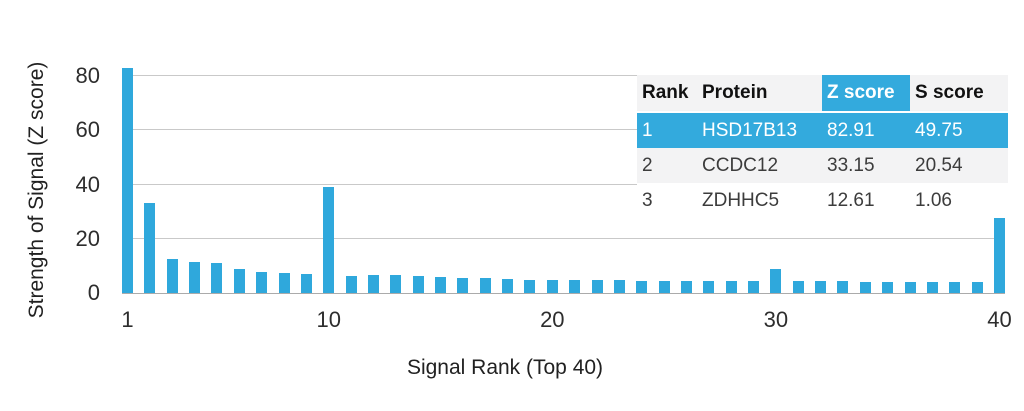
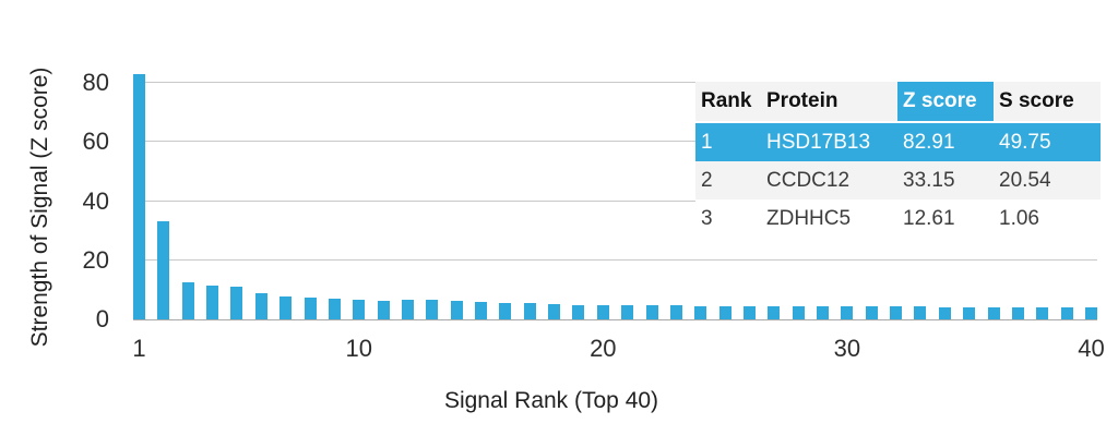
10: 39 -> 7
30: 9 -> 4
40: 38 -> 4
